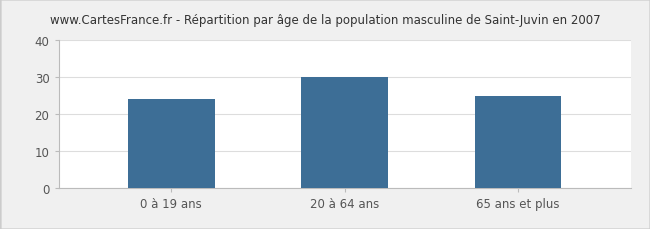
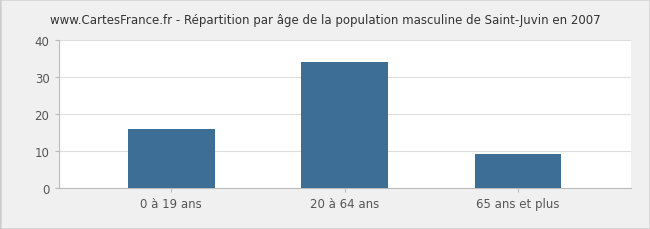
0 à 19 ans: 24 -> 16
20 à 64 ans: 30 -> 34
65 ans et plus: 25 -> 9
